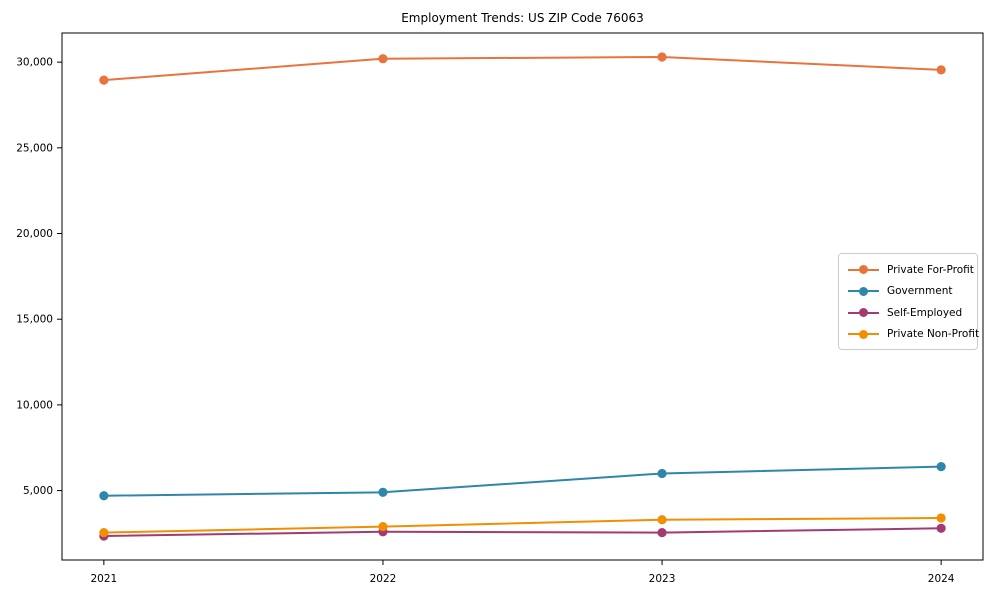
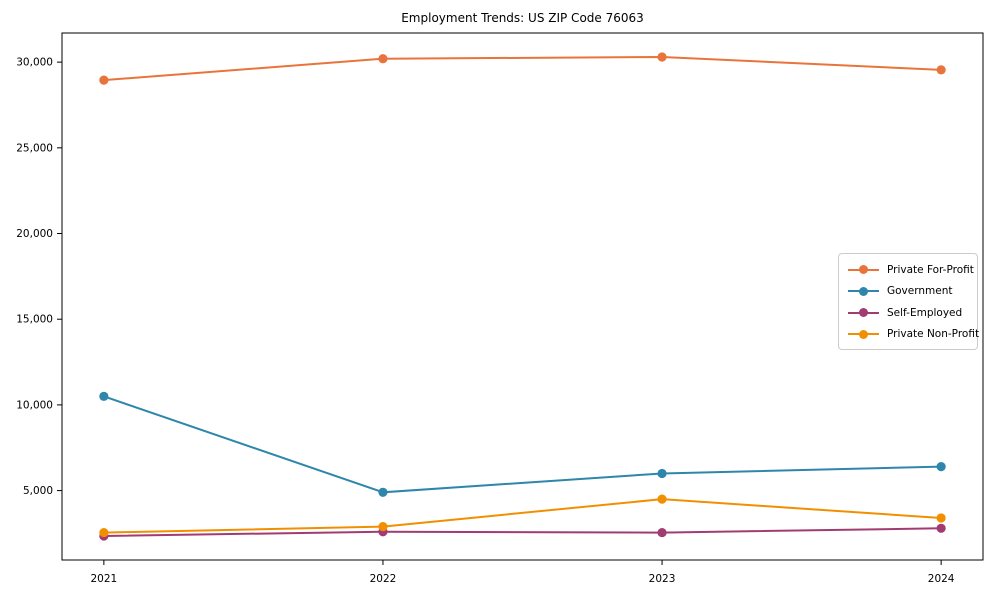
Government/2021: 4700 -> 10500
Private Non-Profit/2023: 3300 -> 4500
